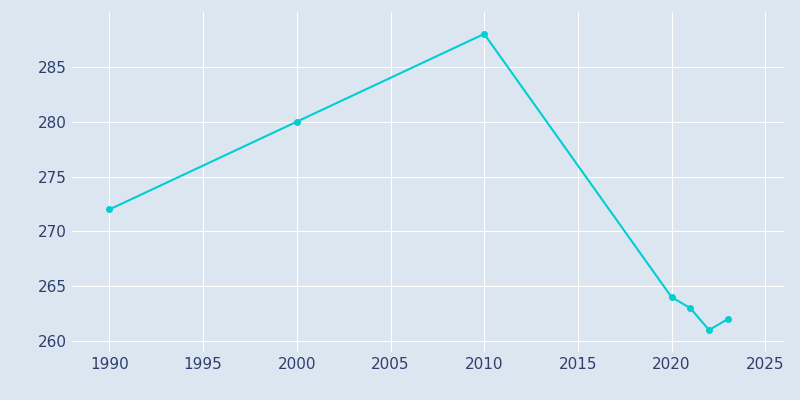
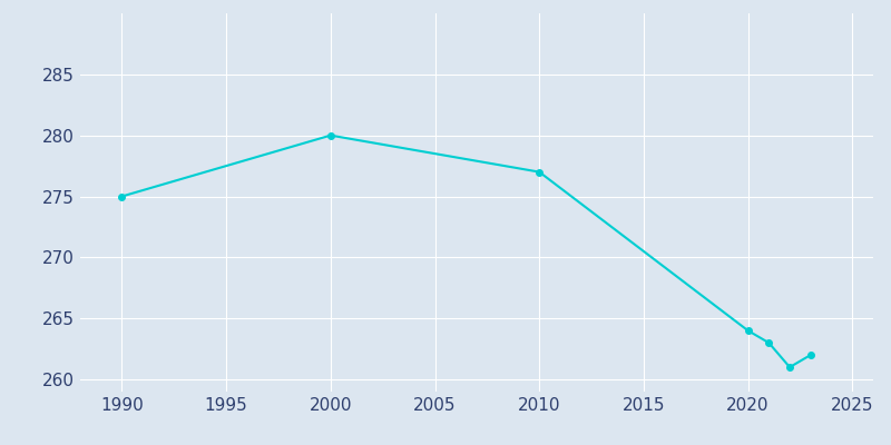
1990: 272 -> 275
2010: 288 -> 277
